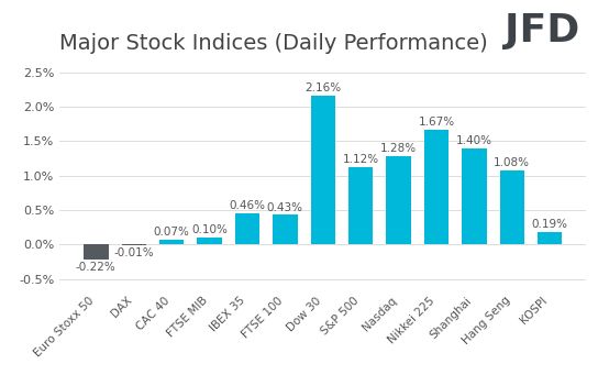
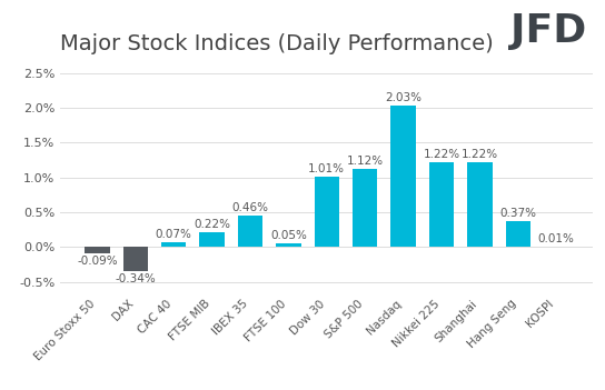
Euro Stoxx 50: -0.22% -> -0.09%
DAX: -0.01% -> -0.34%
FTSE MIB: 0.10% -> 0.22%
FTSE 100: 0.43% -> 0.05%
Dow 30: 2.16% -> 1.01%
Nasdaq: 1.28% -> 2.03%
Nikkei 225: 1.67% -> 1.22%
Shanghai: 1.40% -> 1.22%
Hang Seng: 1.08% -> 0.37%
KOSPI: 0.19% -> 0.01%
